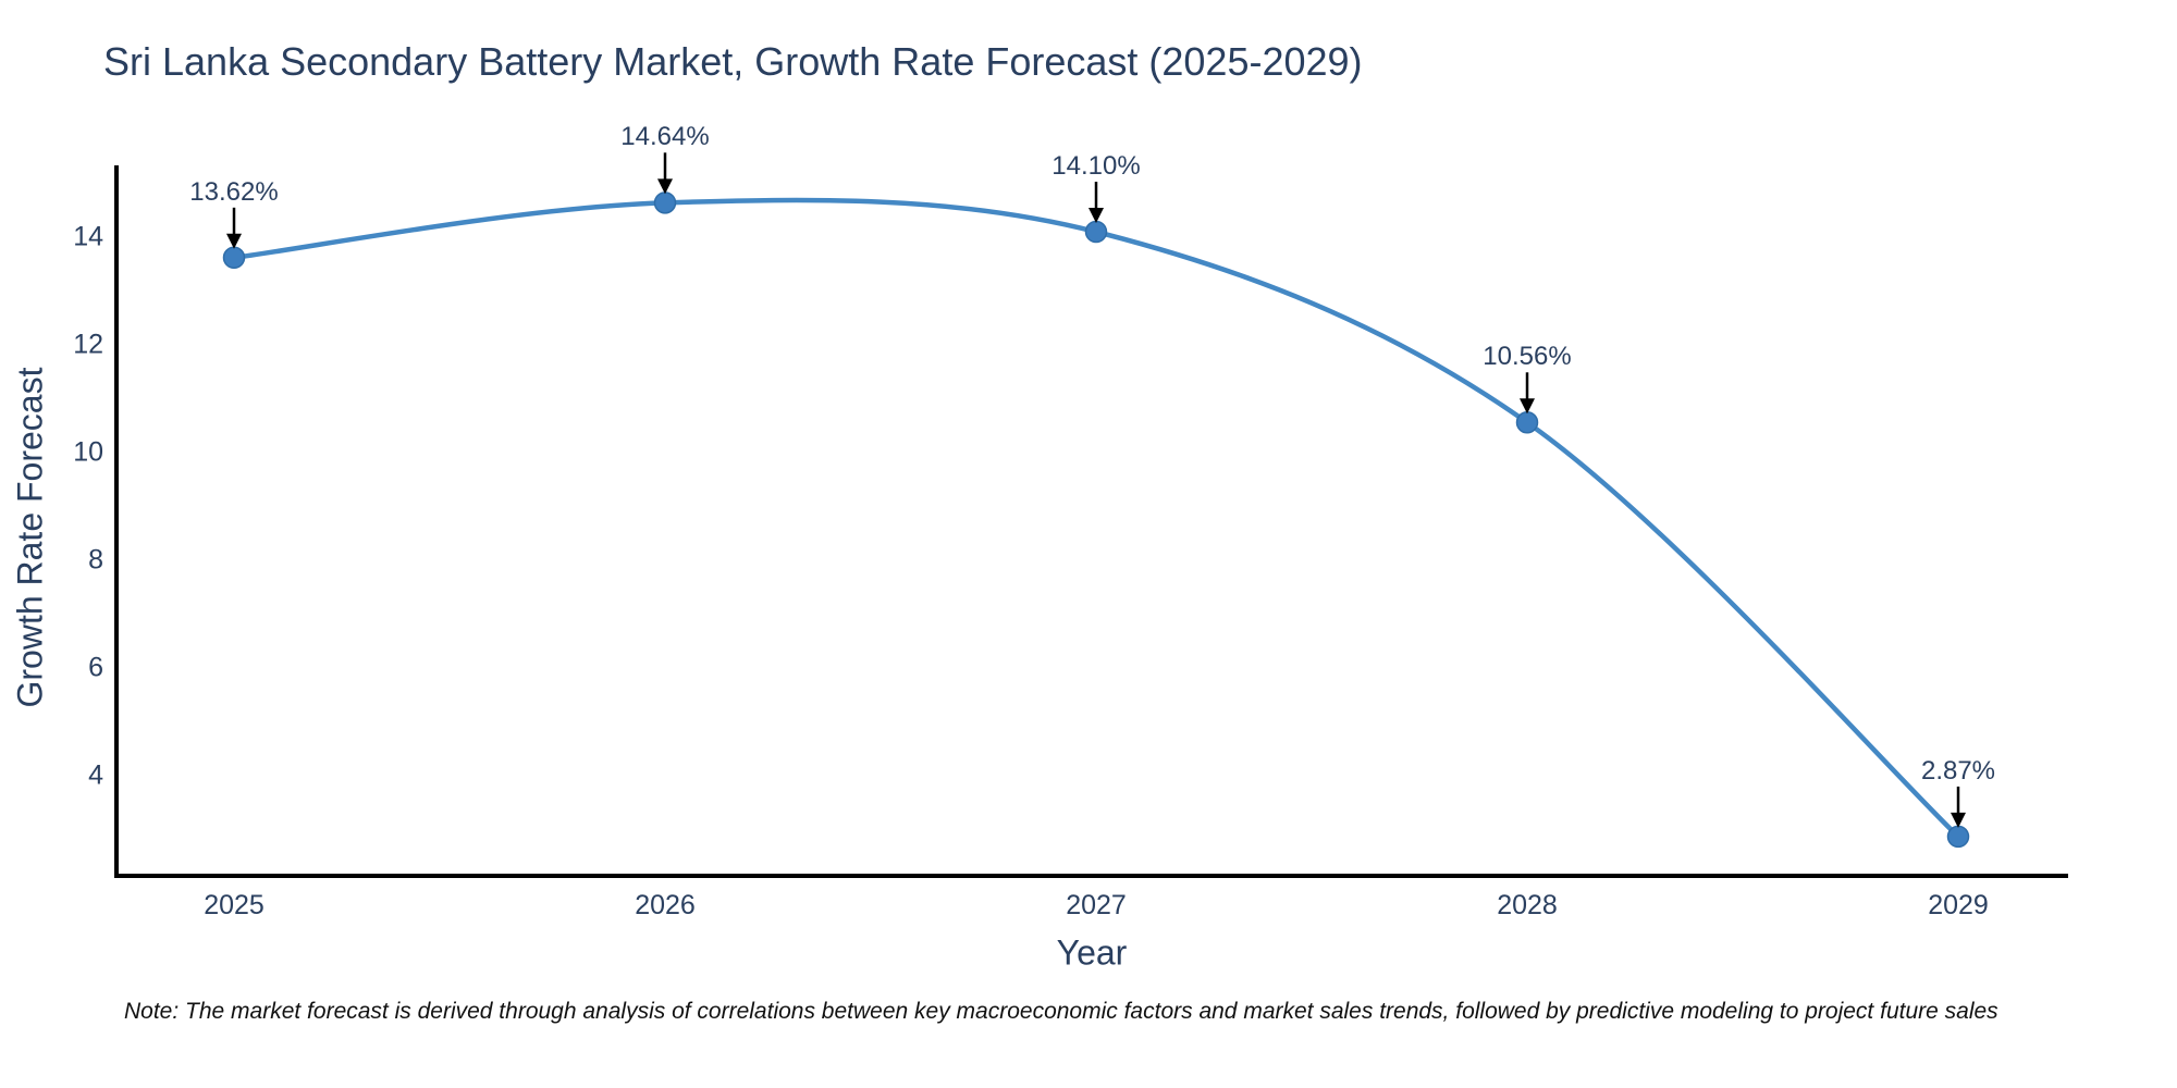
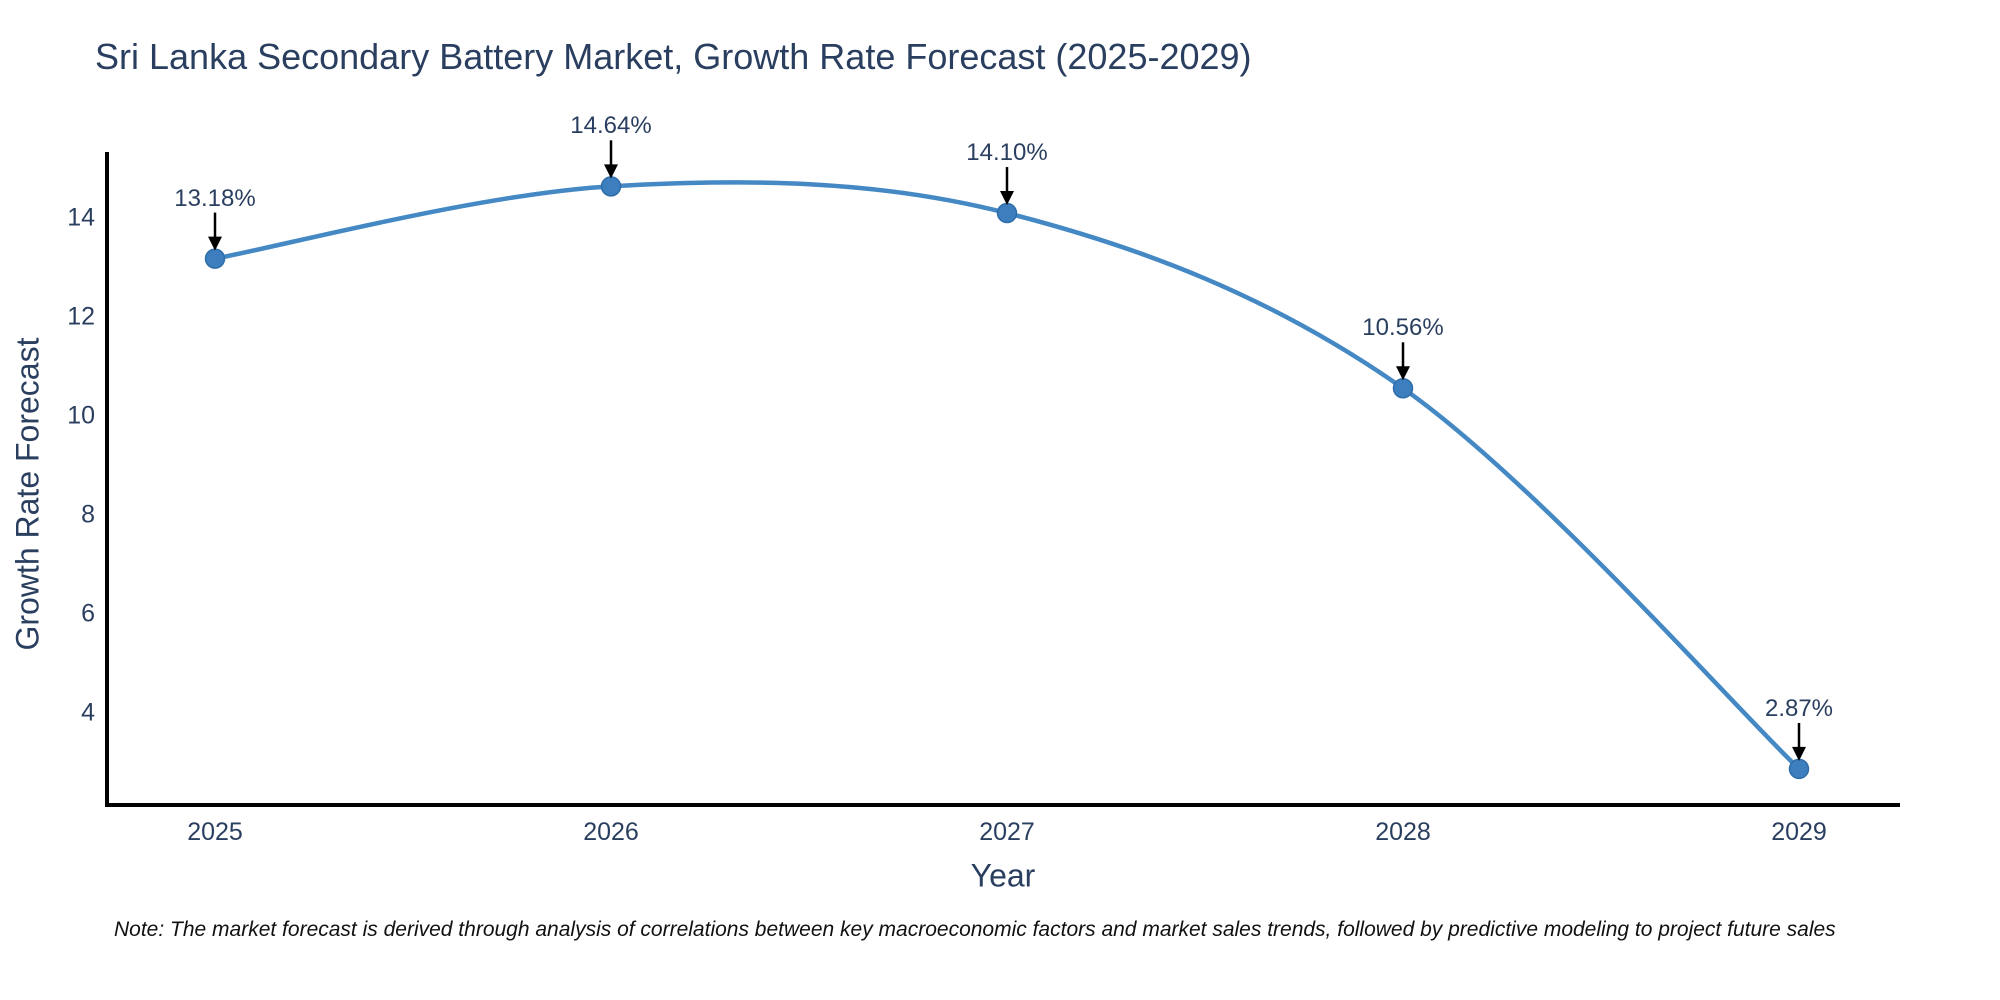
2025: 13.62% -> 13.18%
